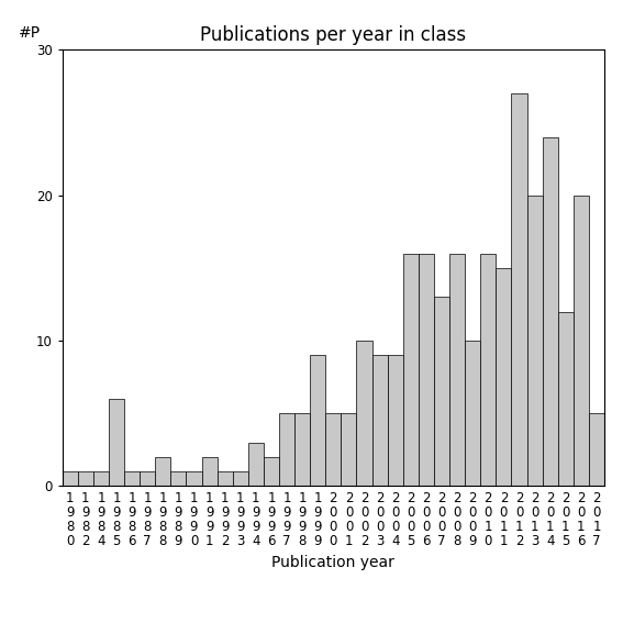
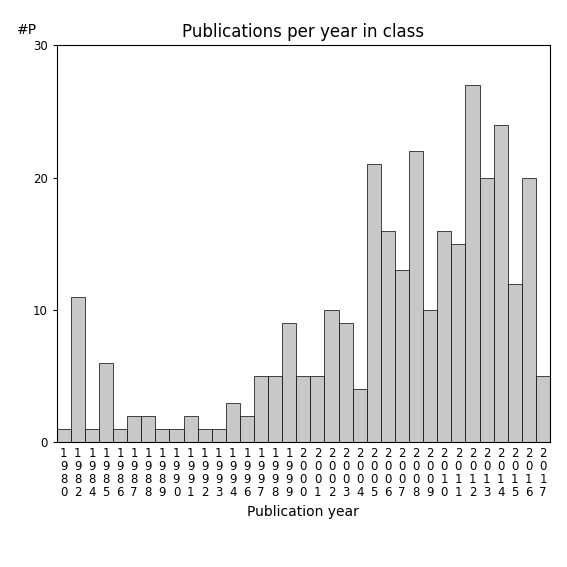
1 9 8 2: 1 -> 11
1 9 8 7: 1 -> 2
2 0 0 4: 9 -> 4
2 0 0 5: 16 -> 21
2 0 0 8: 16 -> 22
